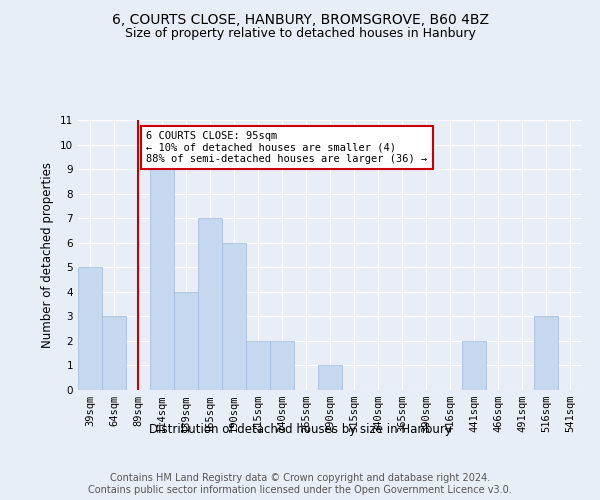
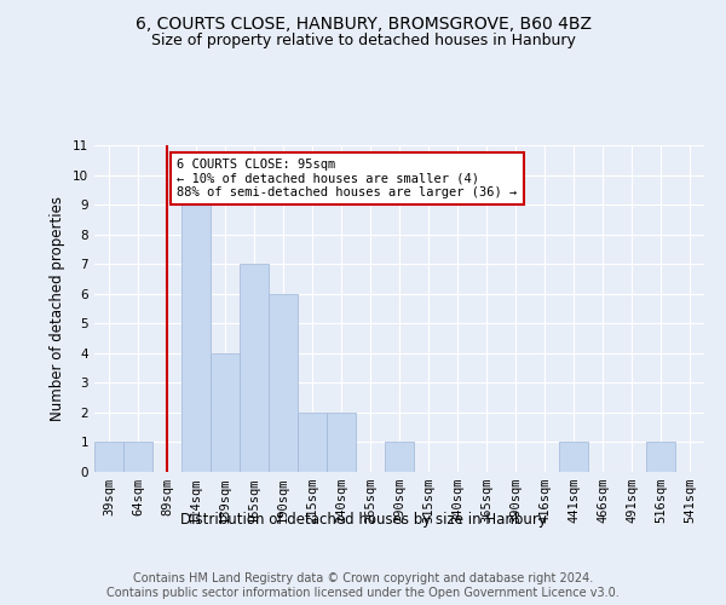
39sqm: 5 -> 1
64sqm: 3 -> 1
441sqm: 2 -> 1
516sqm: 3 -> 1
